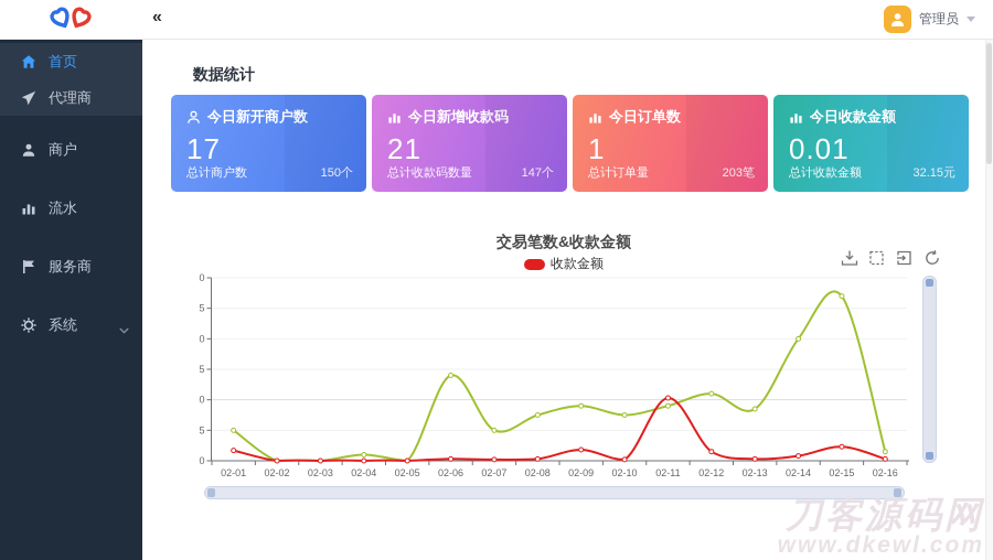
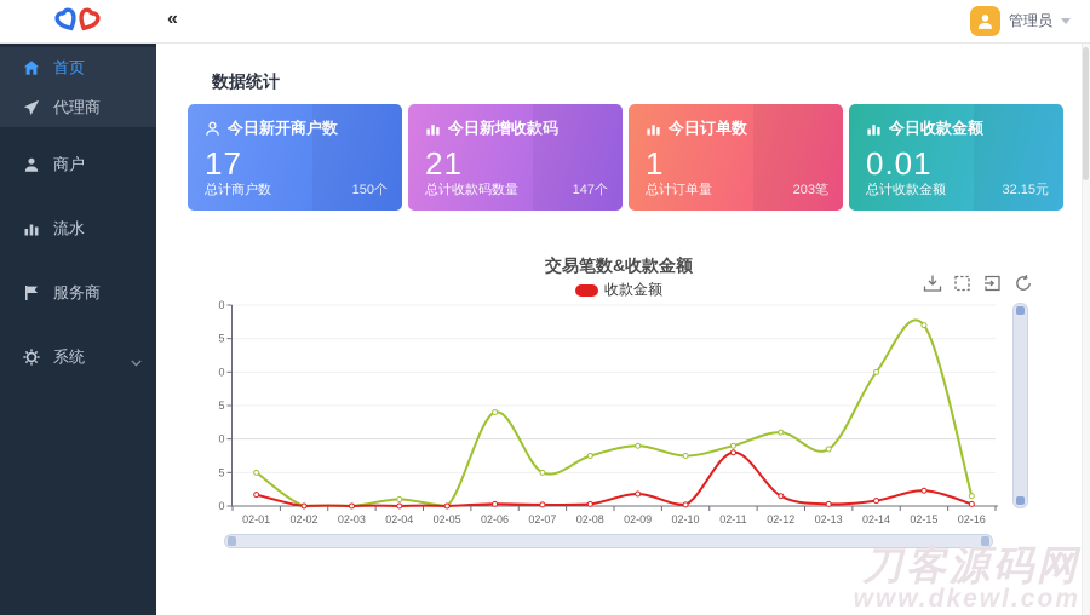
收款金额/02-11: 10 -> 8
